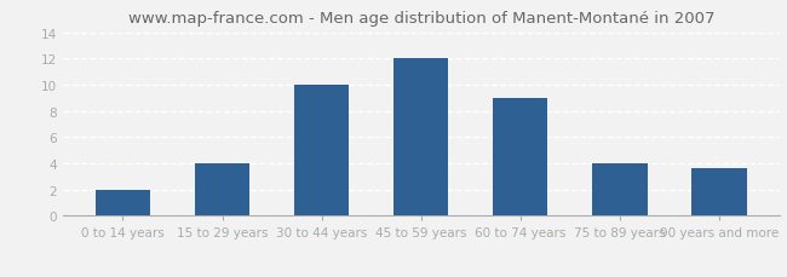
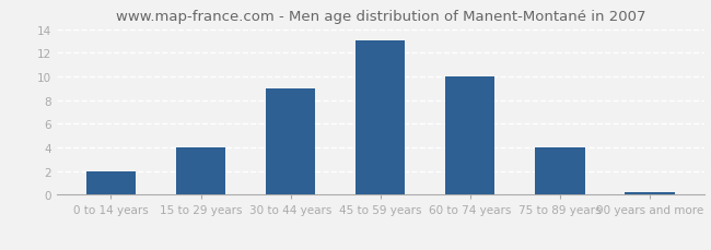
30 to 44 years: 10.0 -> 9.0
45 to 59 years: 12.0 -> 13.0
60 to 74 years: 9.0 -> 10.0
90 years and more: 3.6 -> 0.2
